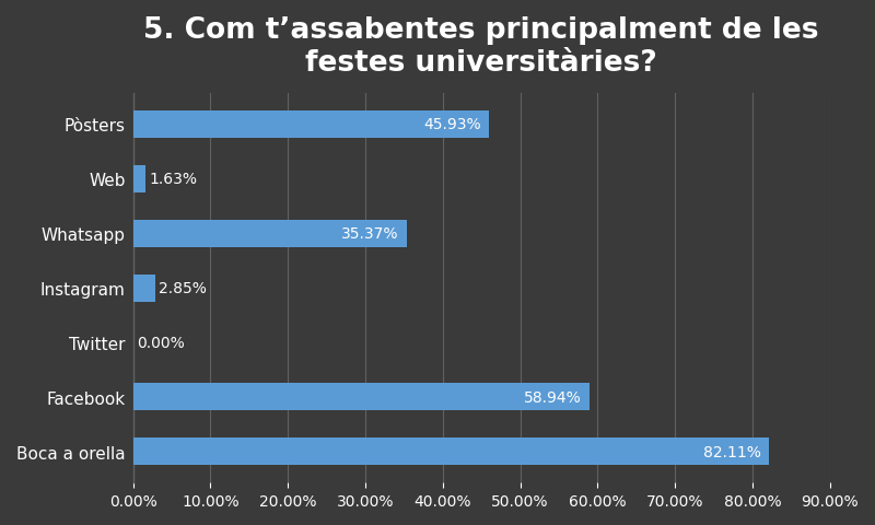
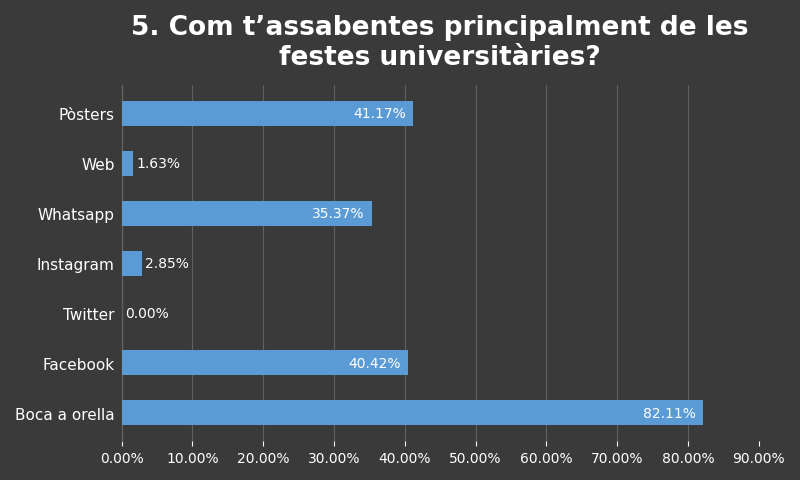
Pòsters: 45.93% -> 41.17%
Facebook: 58.94% -> 40.42%
